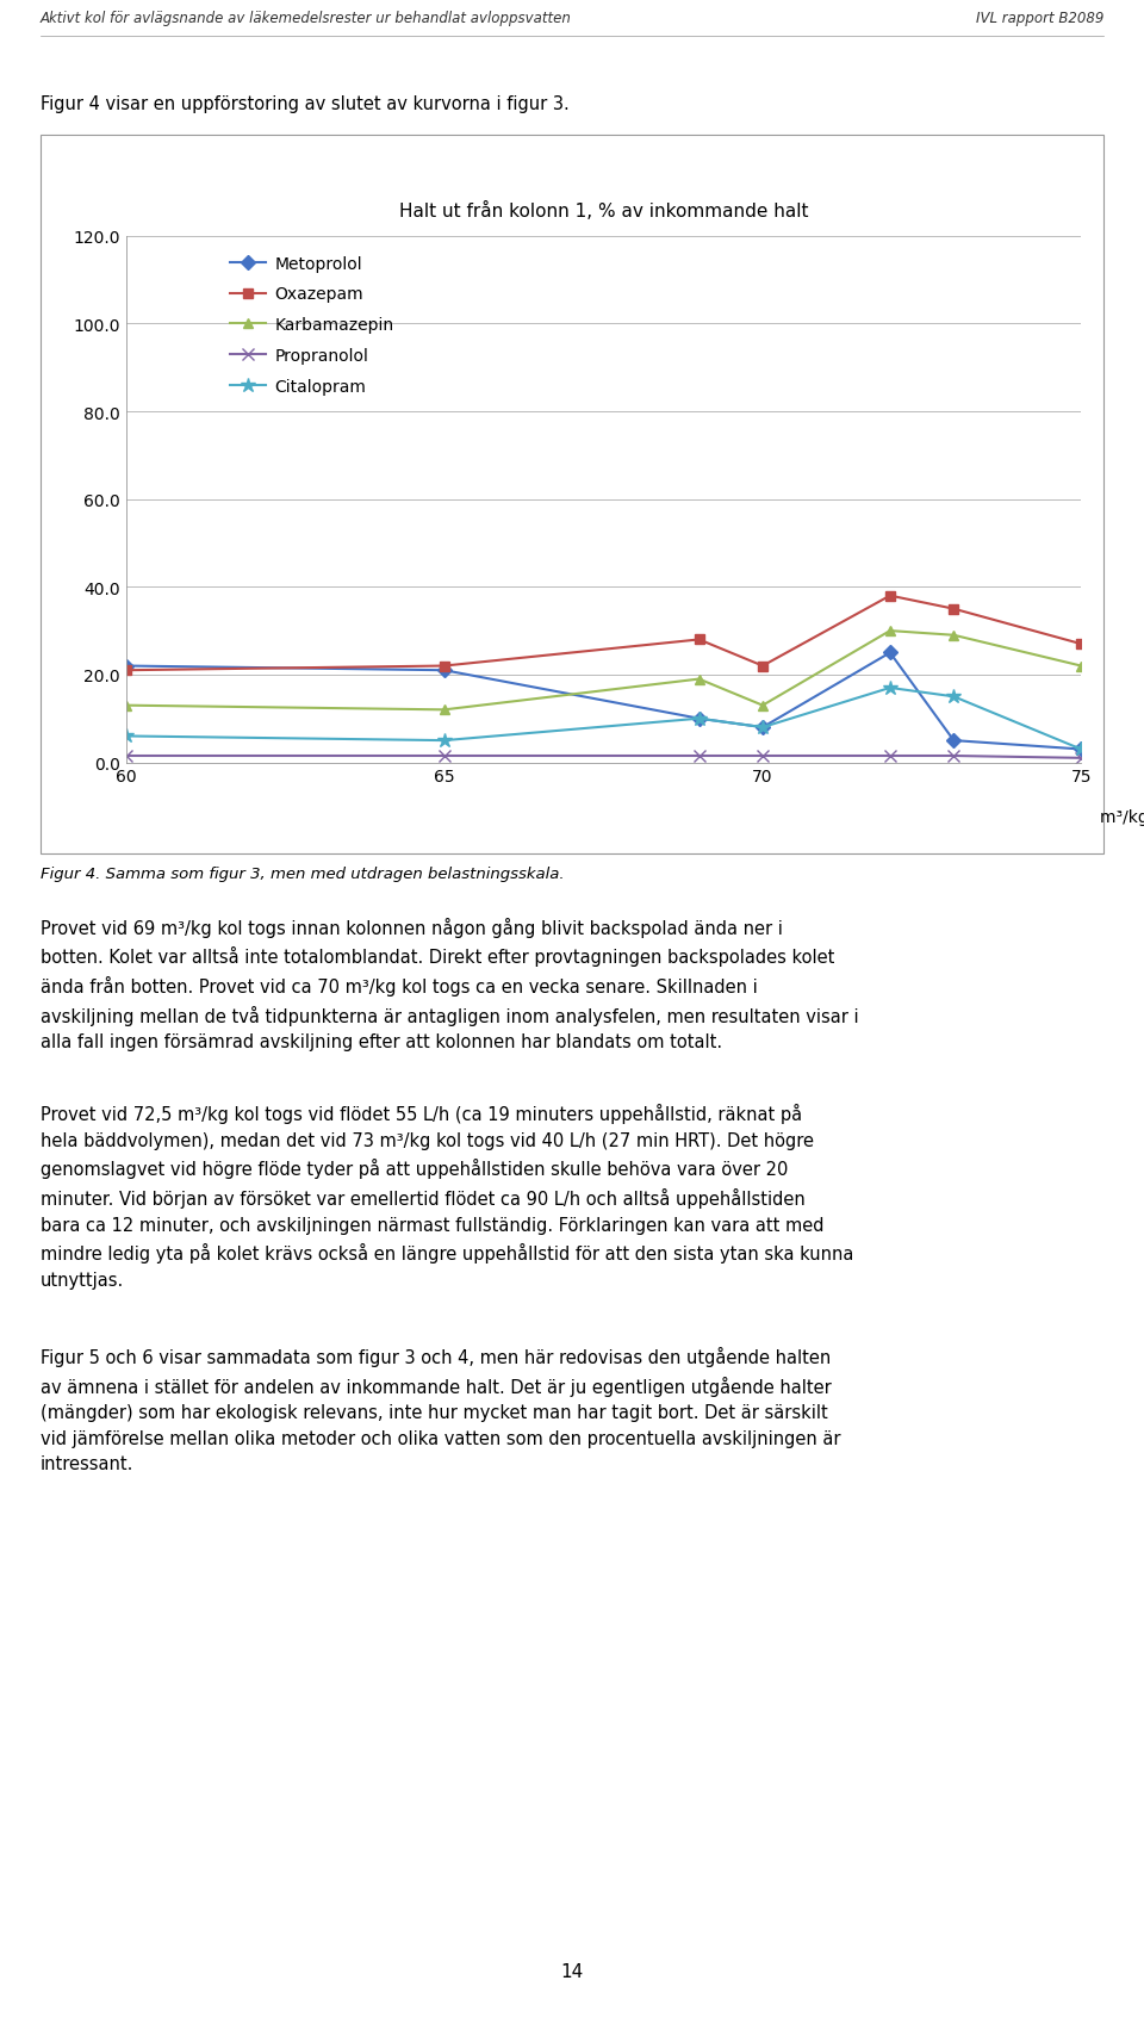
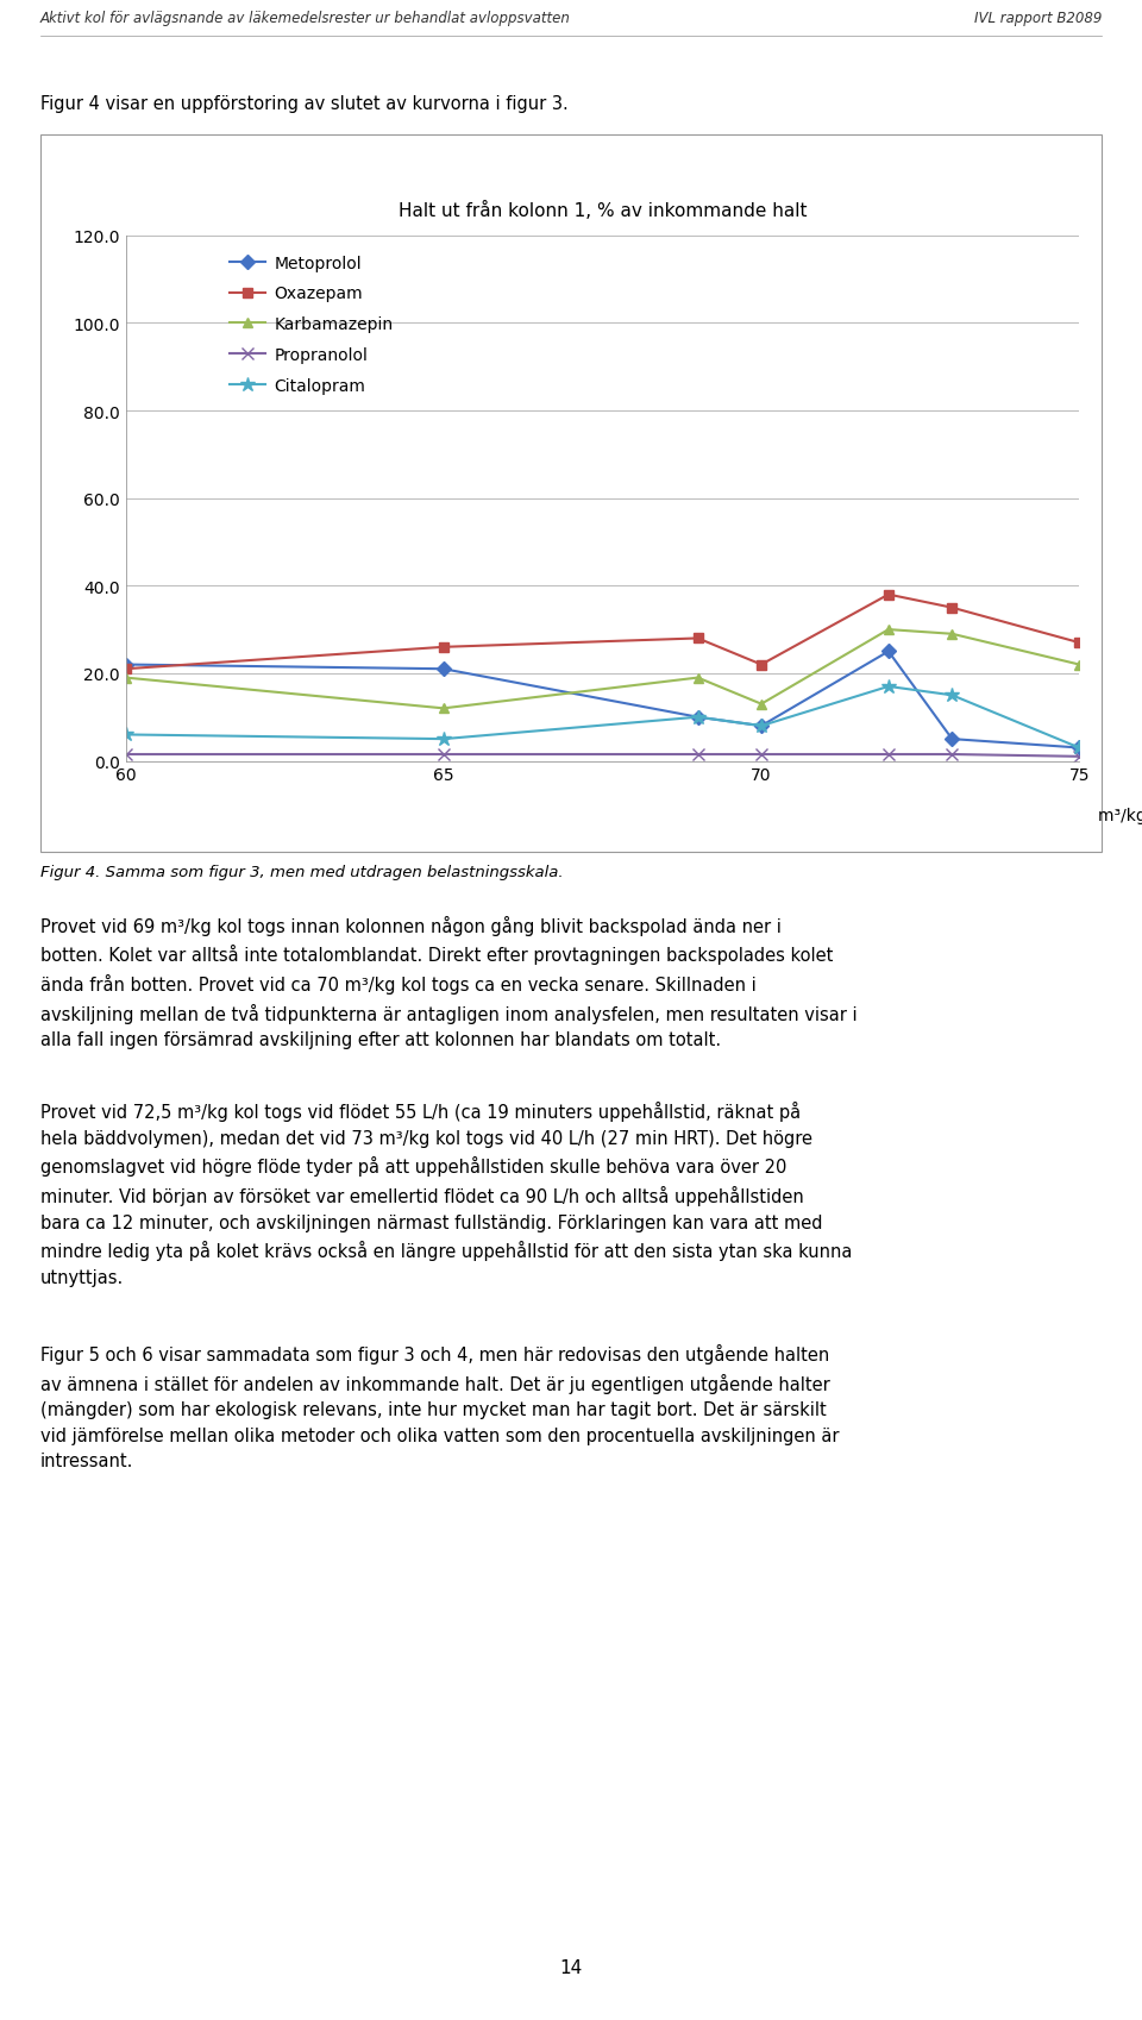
Karbamazepin/60: 13 -> 19
Oxazepam/65: 22 -> 26
